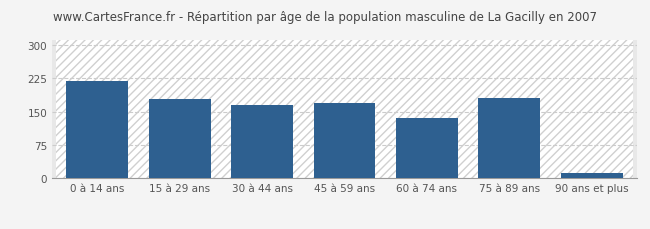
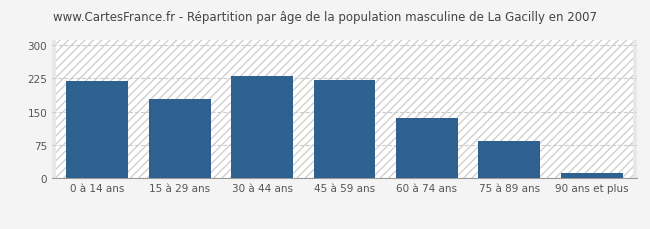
30 à 44 ans: 165 -> 230
45 à 59 ans: 170 -> 222
75 à 89 ans: 180 -> 83
